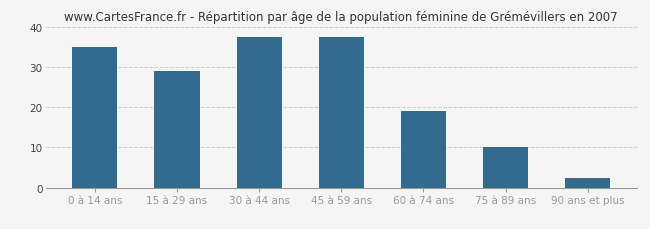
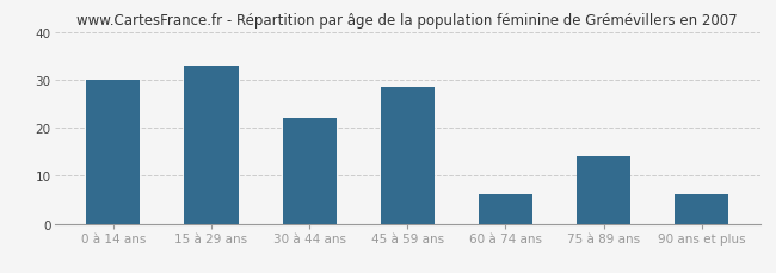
0 à 14 ans: 35.0 -> 30.0
15 à 29 ans: 29.0 -> 33.0
30 à 44 ans: 37.5 -> 22.0
45 à 59 ans: 37.5 -> 28.5
60 à 74 ans: 19.0 -> 6.0
75 à 89 ans: 10.0 -> 14.0
90 ans et plus: 2.5 -> 6.0
